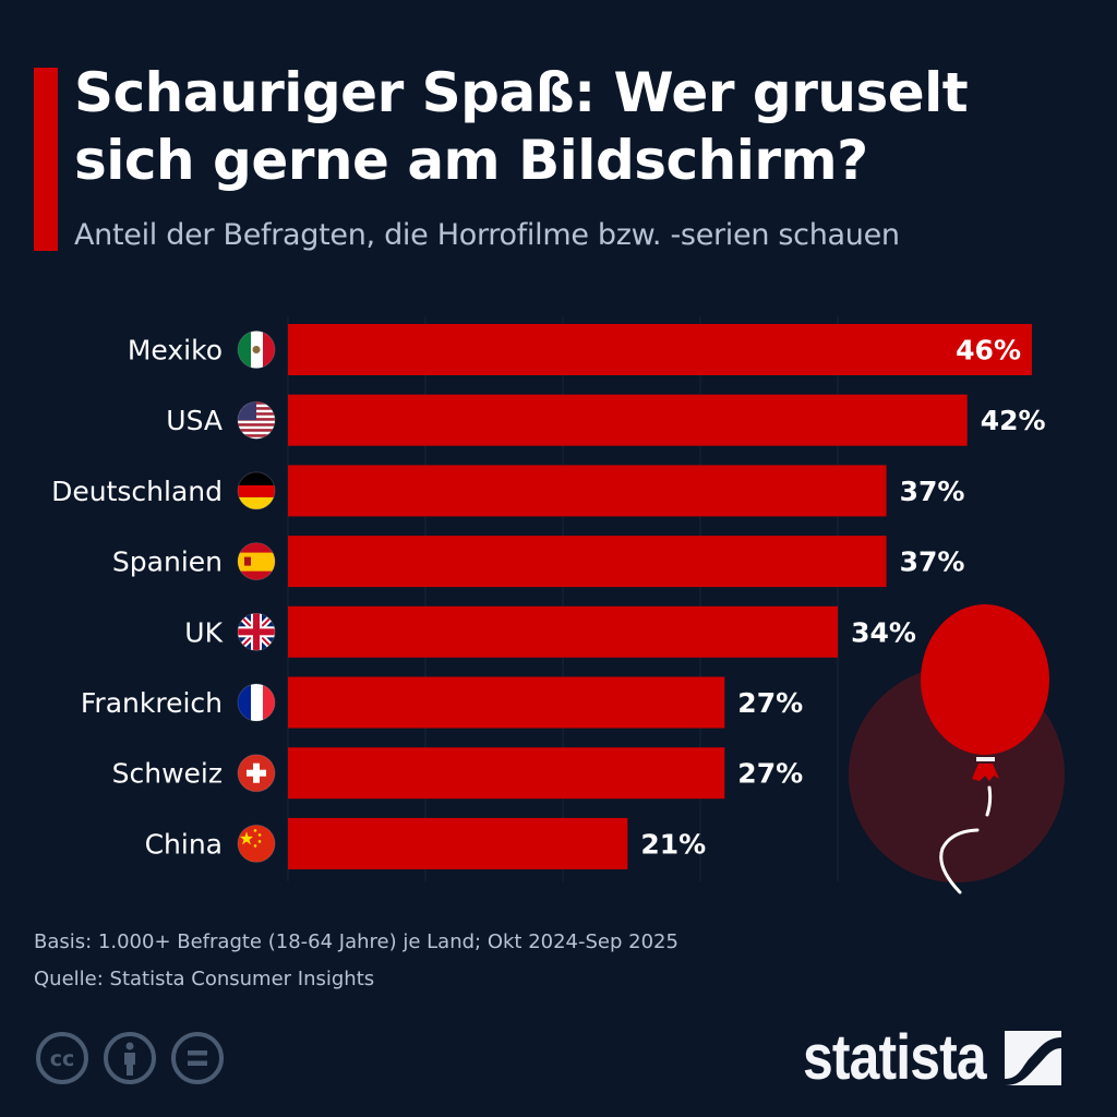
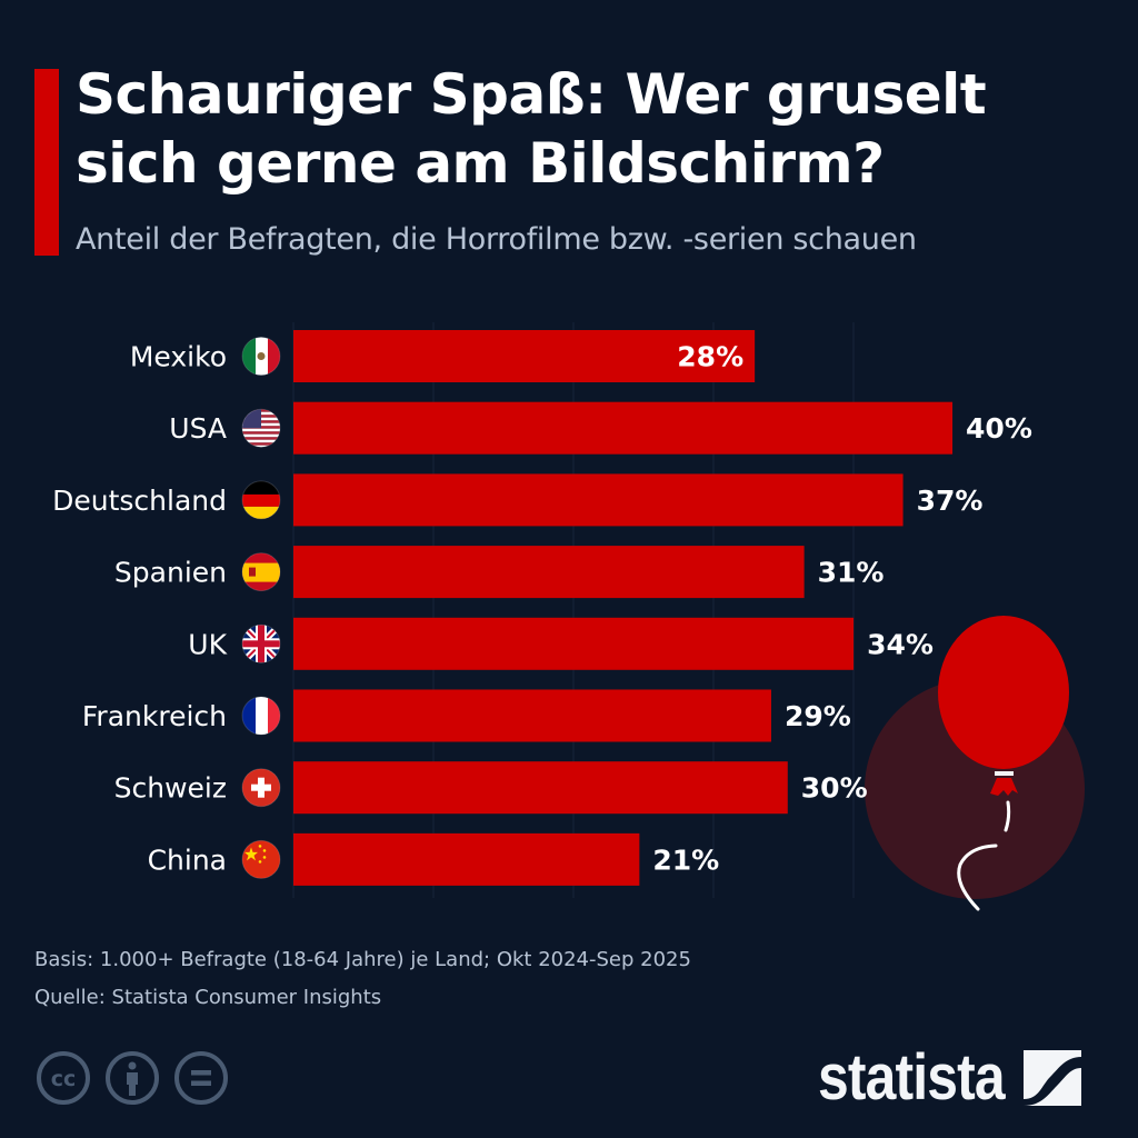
Mexiko: 46% -> 28%
USA: 42% -> 40%
Spanien: 37% -> 31%
Frankreich: 27% -> 29%
Schweiz: 27% -> 30%
